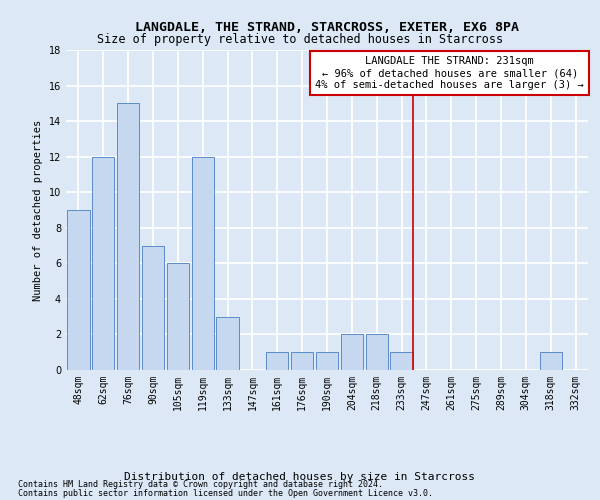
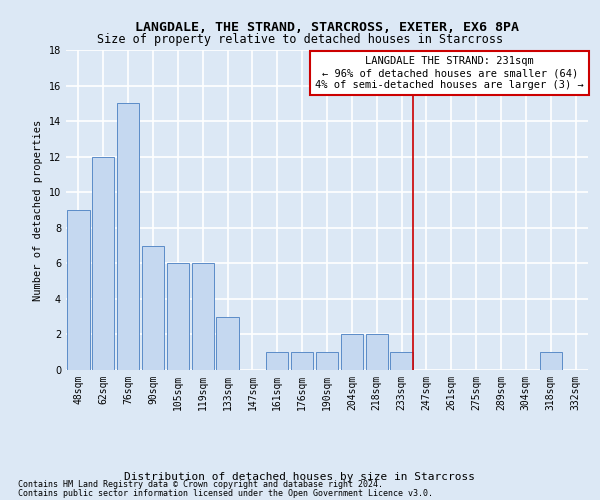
119sqm: 12 -> 6
